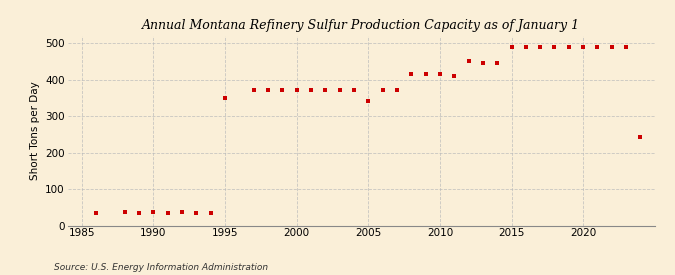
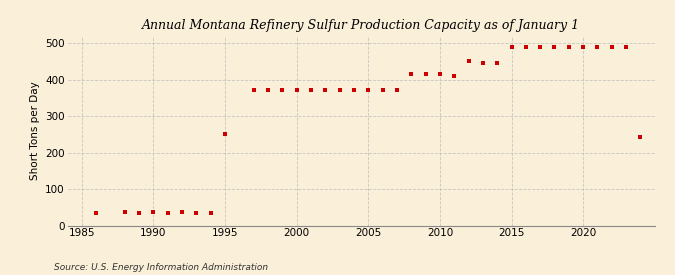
1995: 350 -> 250
2005: 340 -> 370
